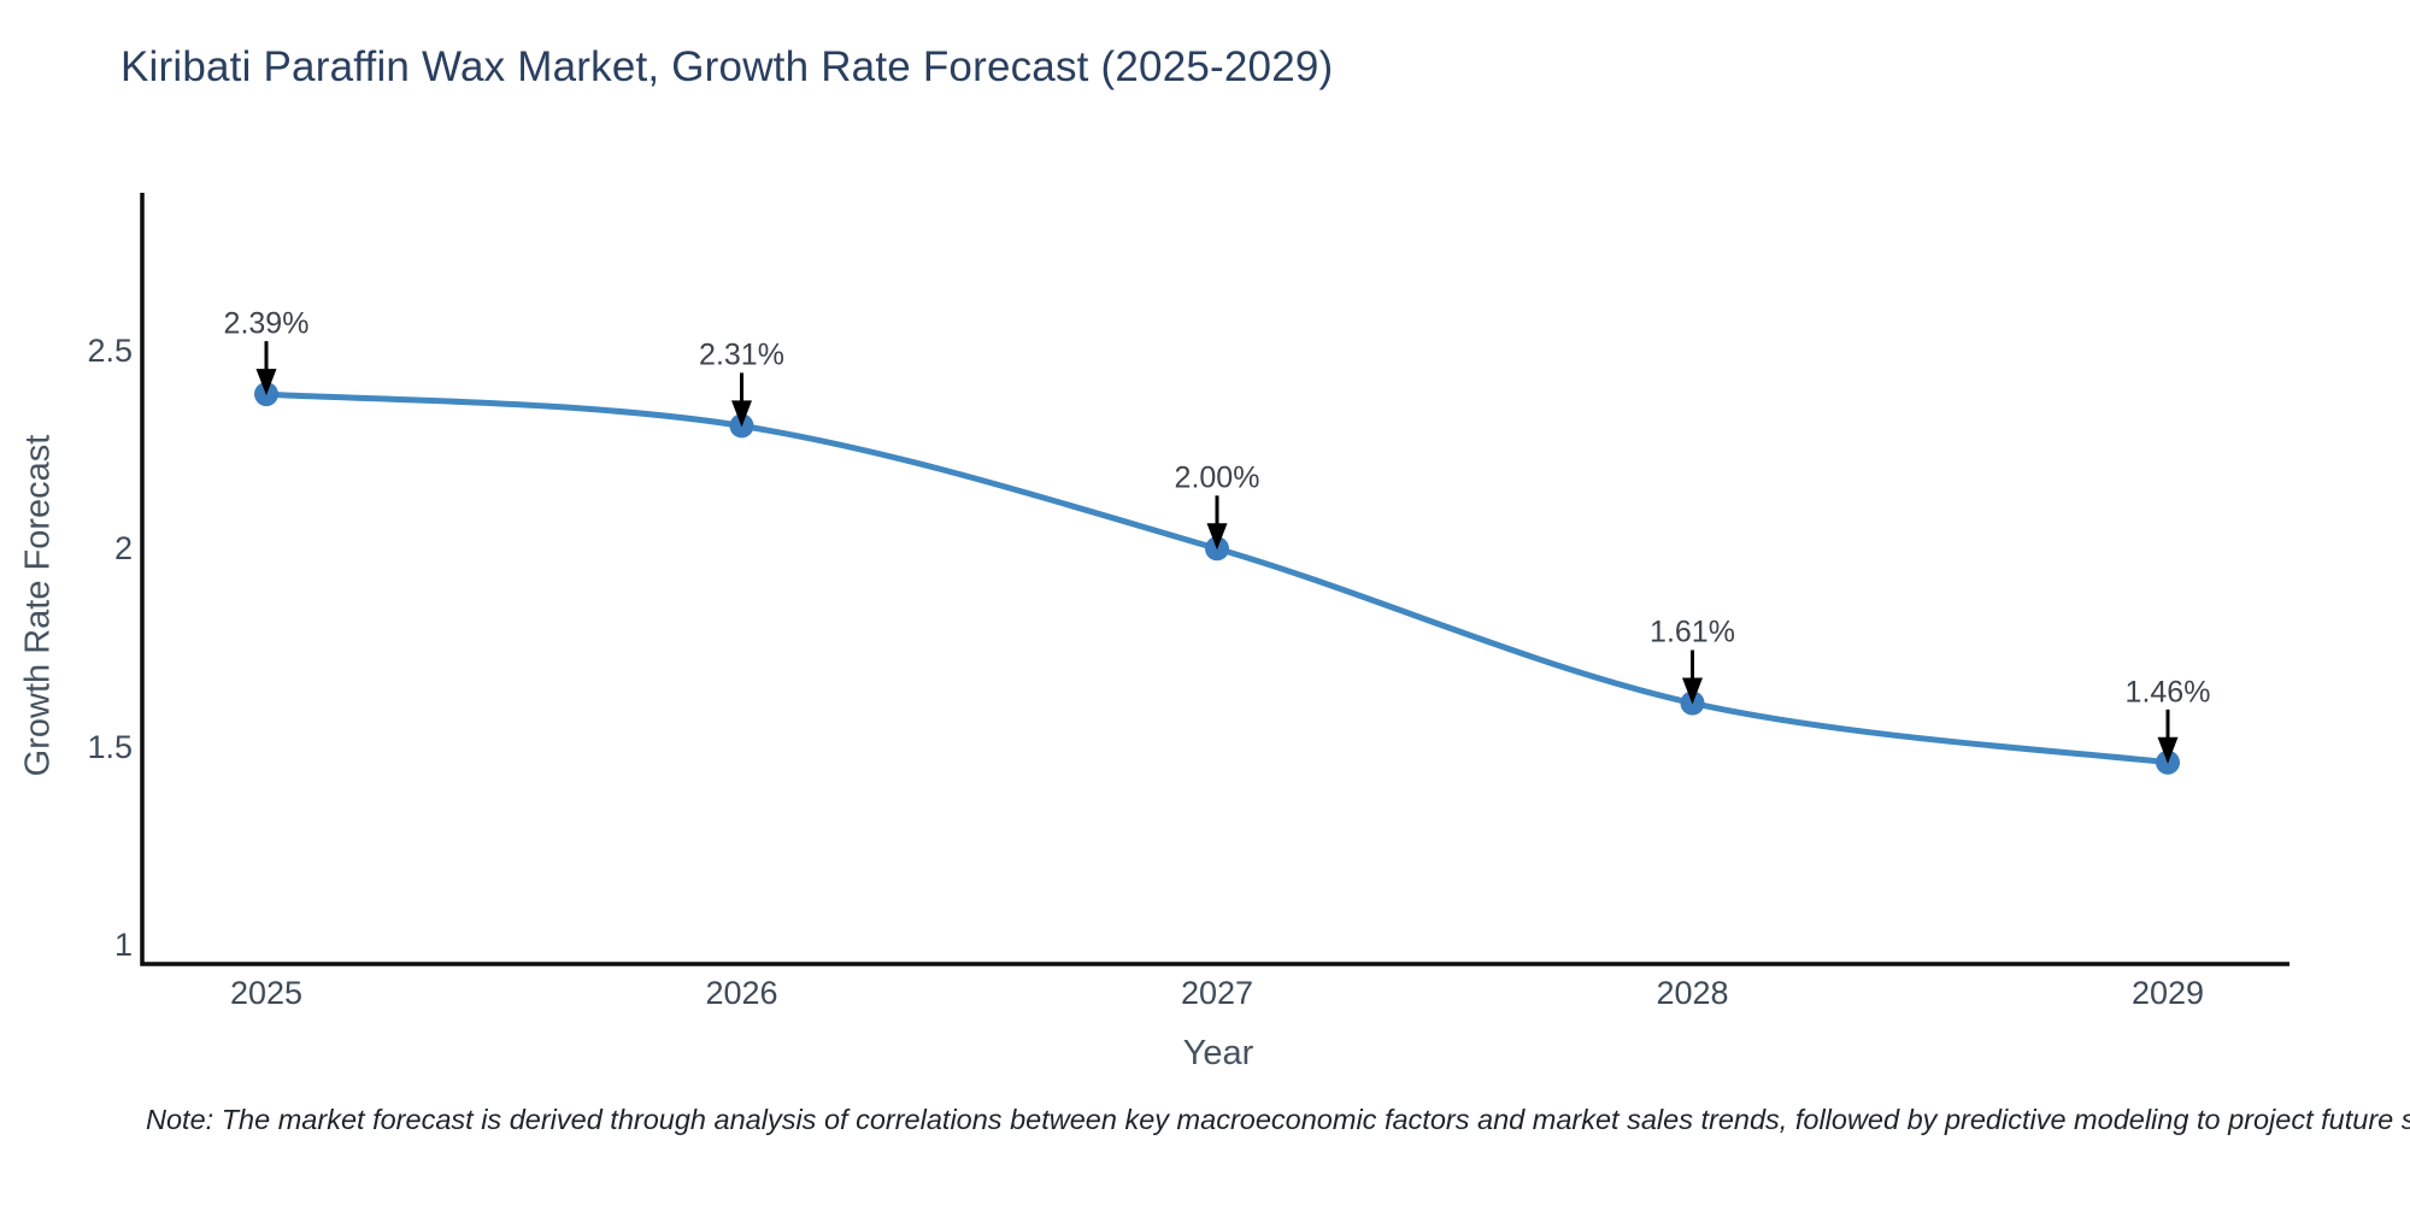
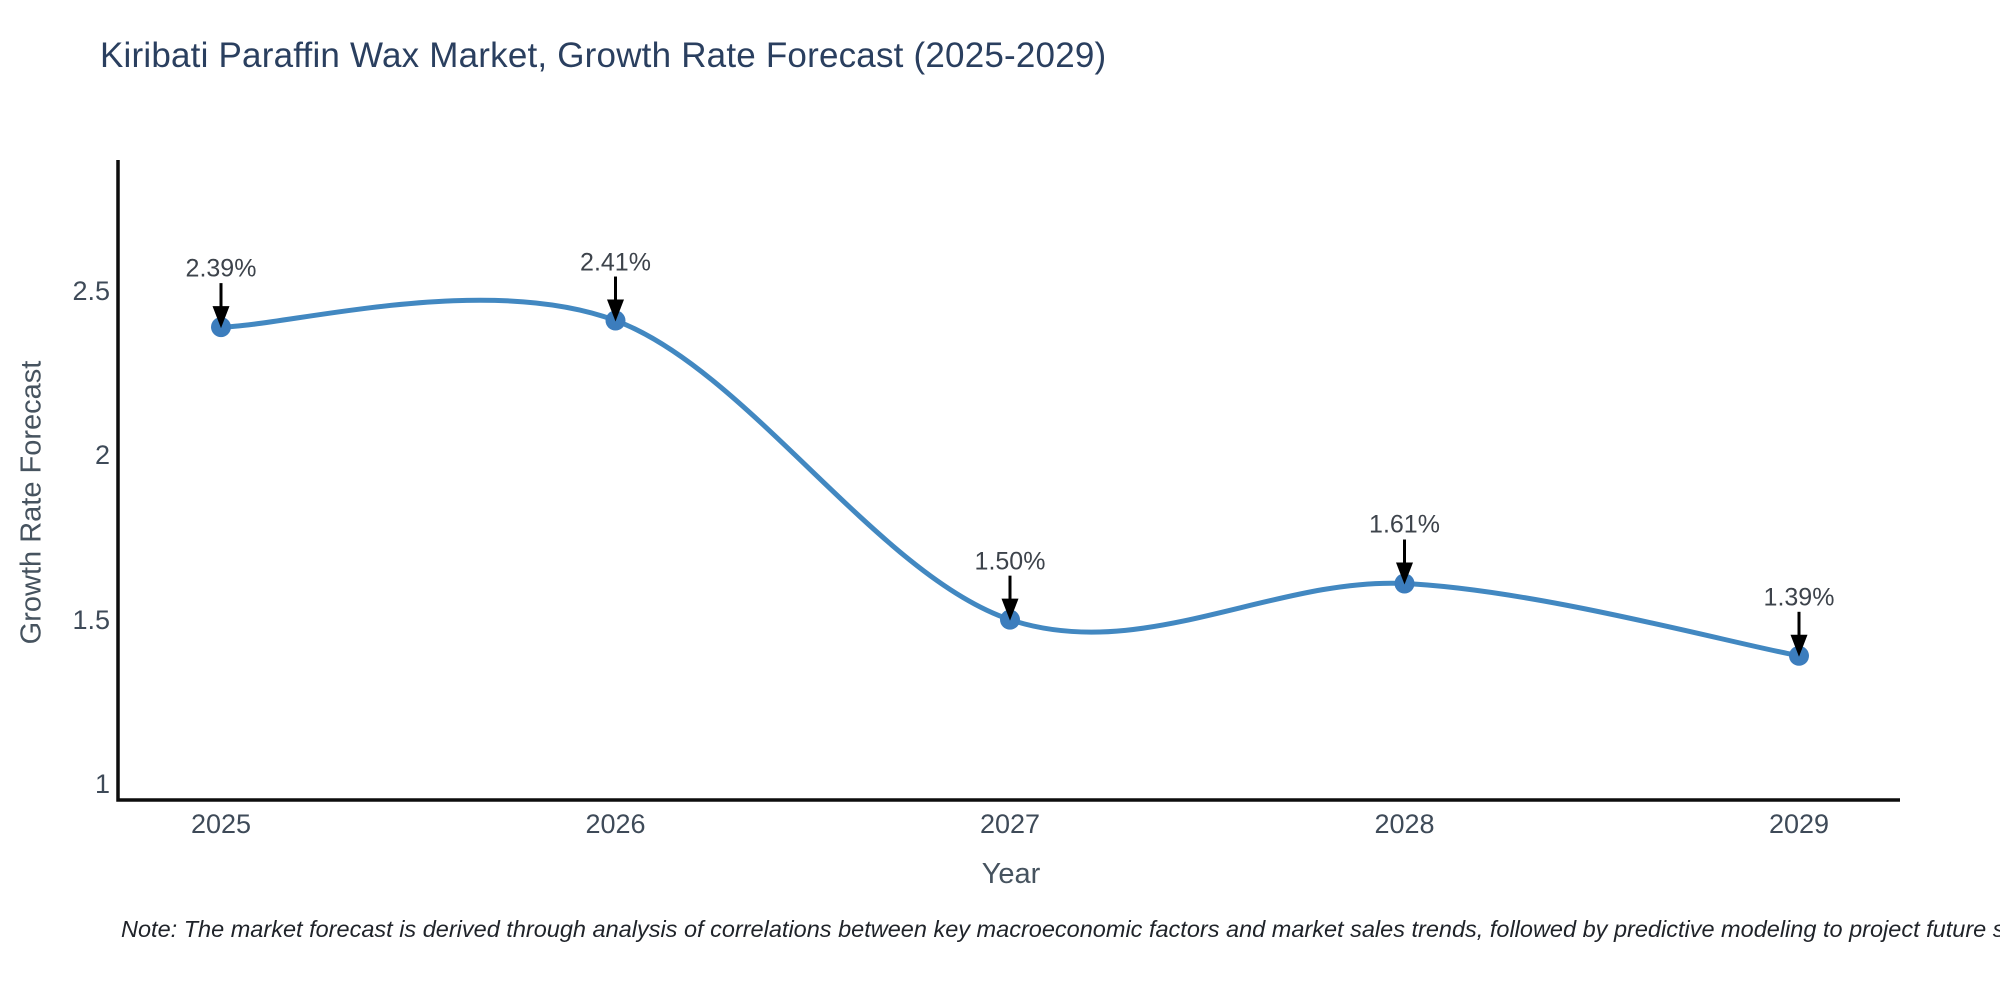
2026: 2.31% -> 2.41%
2027: 2.00% -> 1.50%
2029: 1.46% -> 1.39%
